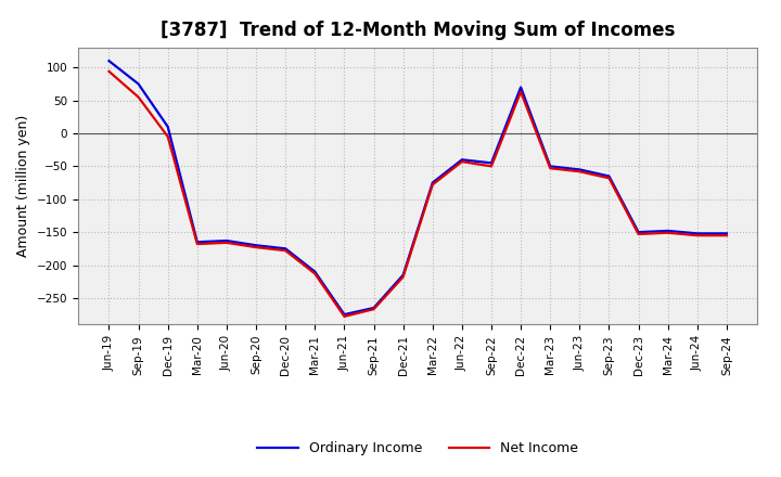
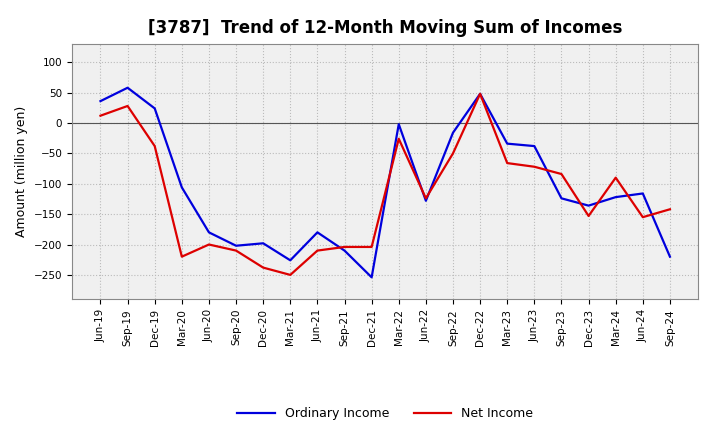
Ordinary Income/Jun-19: 110 -> 36
Net Income/Jun-19: 94 -> 12
Ordinary Income/Sep-19: 75 -> 58
Net Income/Sep-19: 55 -> 28
Ordinary Income/Dec-19: 10 -> 24
Net Income/Dec-19: -5 -> -38
Ordinary Income/Mar-20: -165 -> -106
Net Income/Mar-20: -168 -> -220
Ordinary Income/Jun-20: -163 -> -180
Net Income/Jun-20: -166 -> -200
Ordinary Income/Sep-20: -170 -> -202
Net Income/Sep-20: -173 -> -210
Ordinary Income/Dec-20: -175 -> -198
Net Income/Dec-20: -178 -> -238
Ordinary Income/Mar-21: -210 -> -226
Net Income/Mar-21: -213 -> -250
Ordinary Income/Jun-21: -275 -> -180
Net Income/Jun-21: -278 -> -210
Ordinary Income/Sep-21: -265 -> -210
Net Income/Sep-21: -267 -> -204
Ordinary Income/Dec-21: -215 -> -254
Net Income/Dec-21: -218 -> -204
Ordinary Income/Mar-22: -75 -> -2
Net Income/Mar-22: -78 -> -26
Ordinary Income/Jun-22: -40 -> -128
Net Income/Jun-22: -43 -> -124
Ordinary Income/Sep-22: -45 -> -16
Ordinary Income/Dec-22: 70 -> 48
Net Income/Dec-22: 63 -> 48
Ordinary Income/Mar-23: -50 -> -34
Net Income/Mar-23: -53 -> -66
Ordinary Income/Jun-23: -55 -> -38
Net Income/Jun-23: -58 -> -72
Ordinary Income/Sep-23: -65 -> -124
Net Income/Sep-23: -68 -> -84
Ordinary Income/Dec-23: -150 -> -136
Ordinary Income/Mar-24: -148 -> -122
Net Income/Mar-24: -151 -> -90
Ordinary Income/Jun-24: -152 -> -116
Ordinary Income/Sep-24: -152 -> -220
Net Income/Sep-24: -155 -> -142
